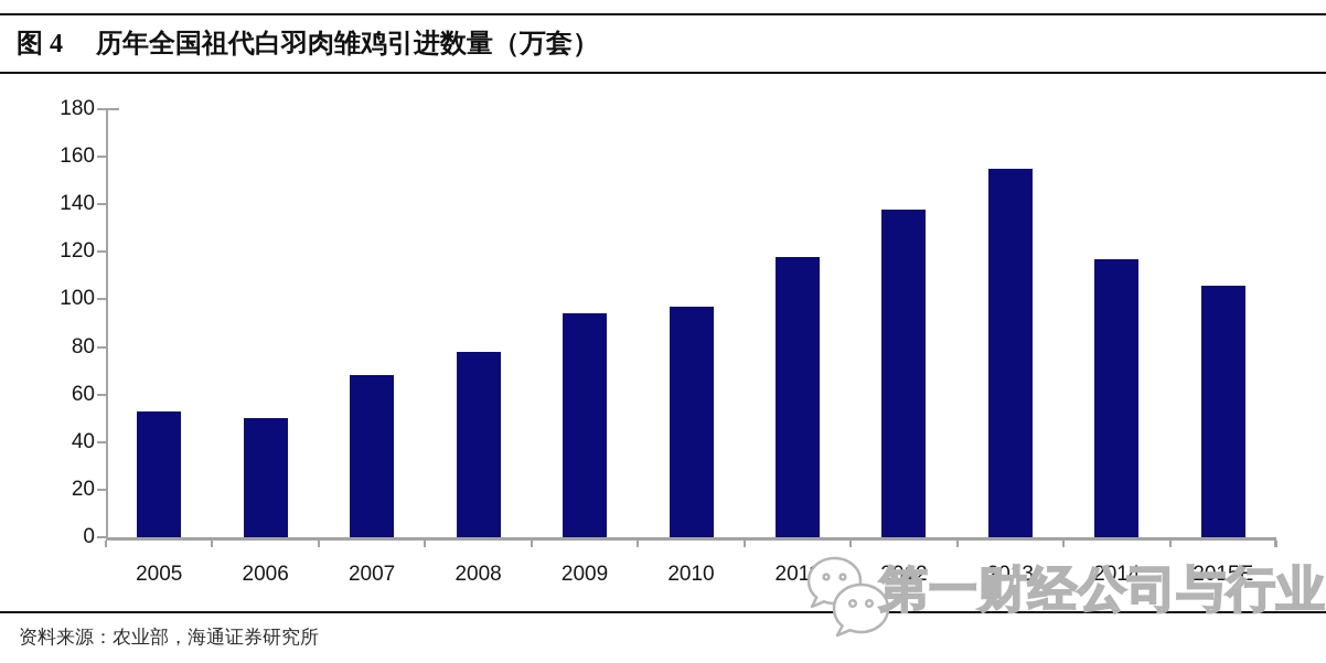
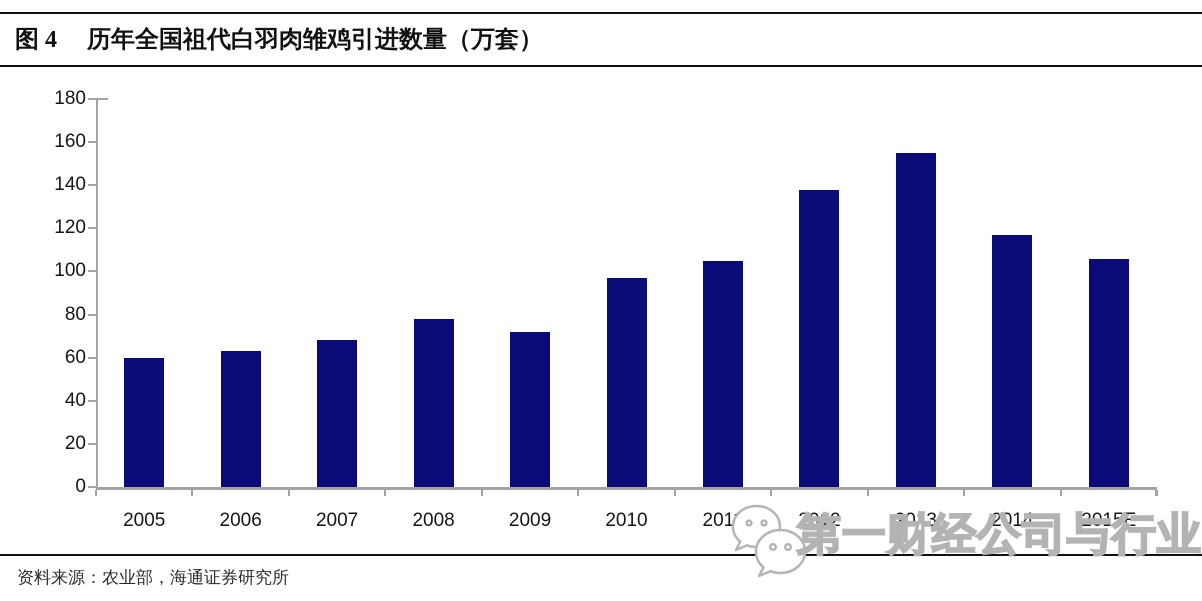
2005: 53 -> 60
2006: 50 -> 63
2009: 94 -> 72
2011: 118 -> 105
